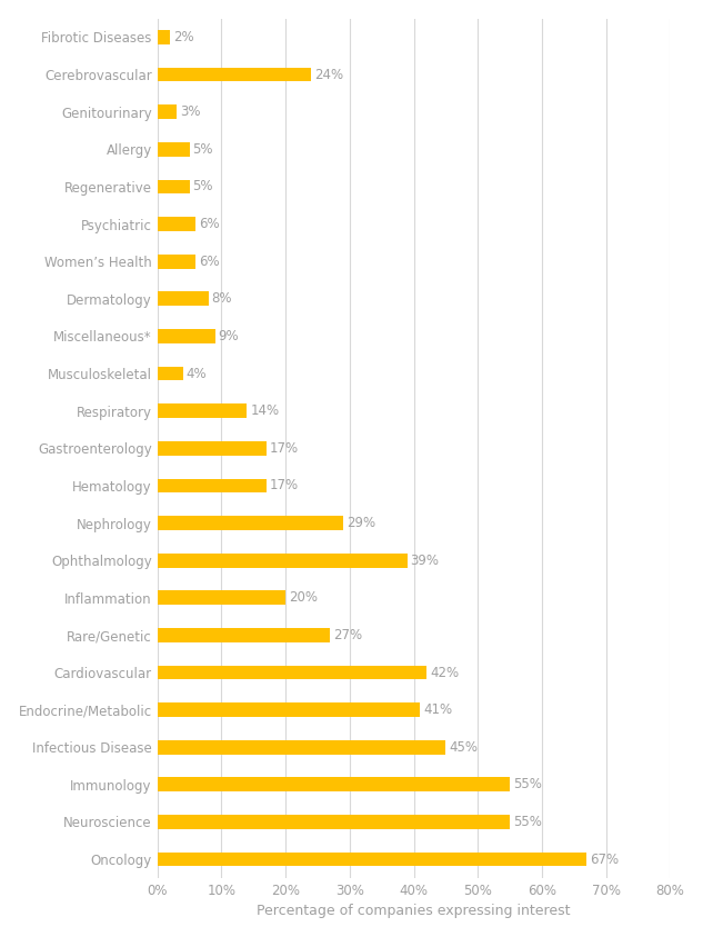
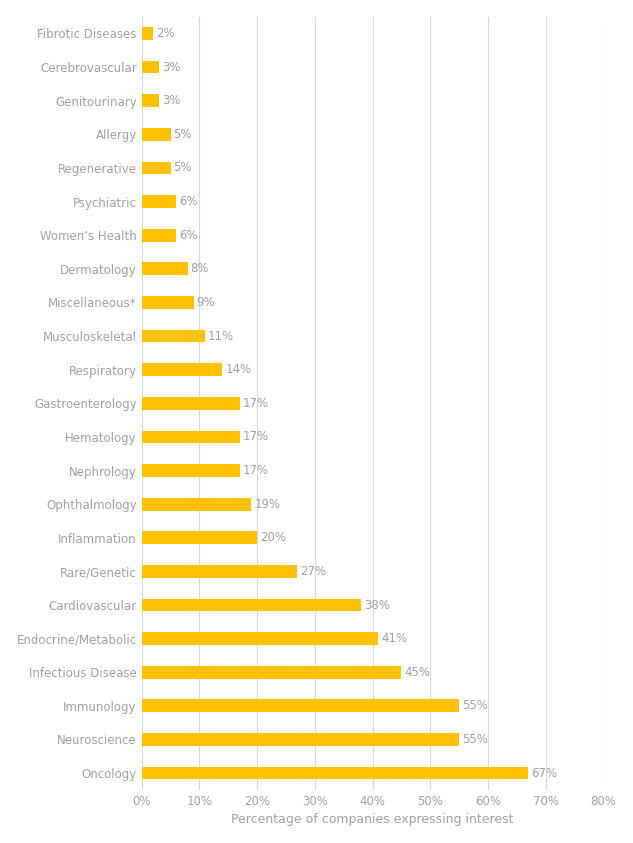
Cerebrovascular: 24% -> 3%
Musculoskeletal: 4% -> 11%
Nephrology: 29% -> 17%
Ophthalmology: 39% -> 19%
Cardiovascular: 42% -> 38%
